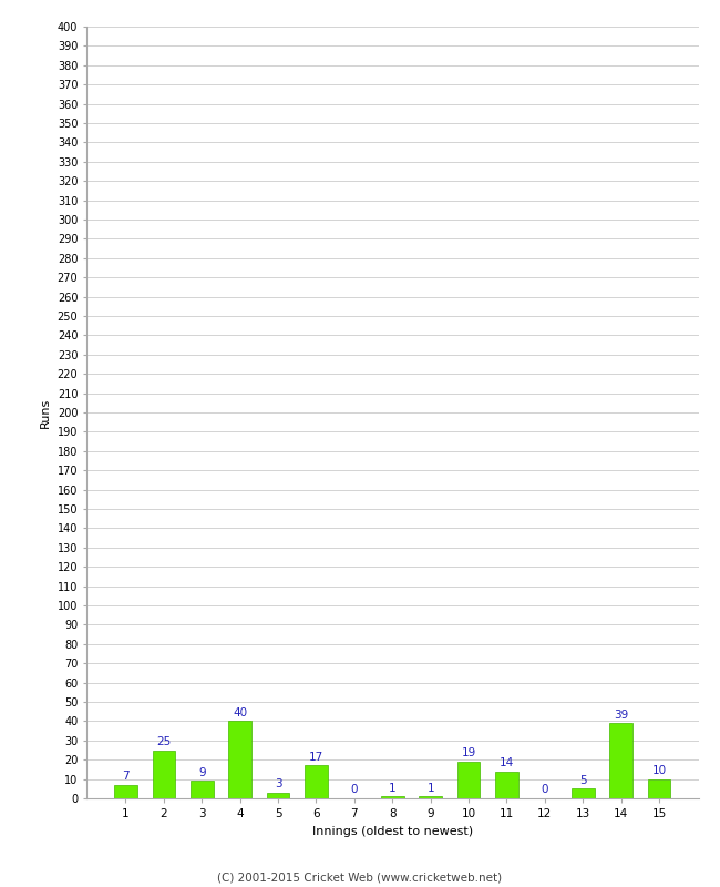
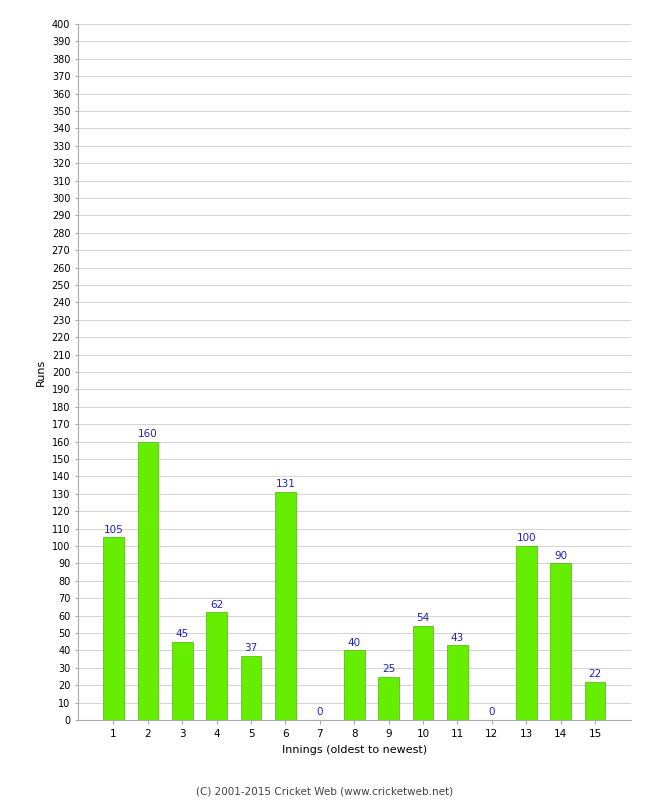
1: 7 -> 105
2: 25 -> 160
3: 9 -> 45
4: 40 -> 62
5: 3 -> 37
6: 17 -> 131
8: 1 -> 40
9: 1 -> 25
10: 19 -> 54
11: 14 -> 43
13: 5 -> 100
14: 39 -> 90
15: 10 -> 22
